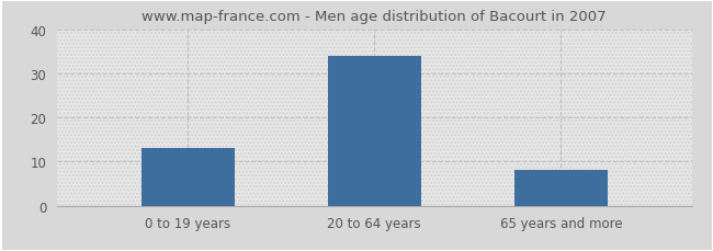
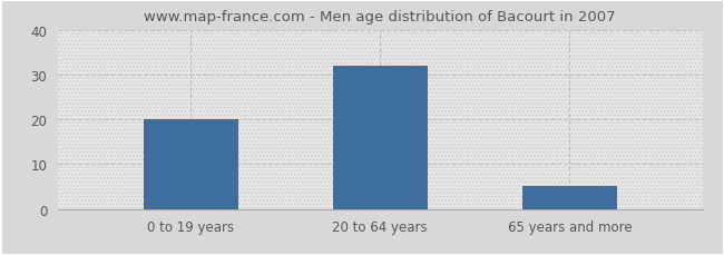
0 to 19 years: 13 -> 20
20 to 64 years: 34 -> 32
65 years and more: 8 -> 5
